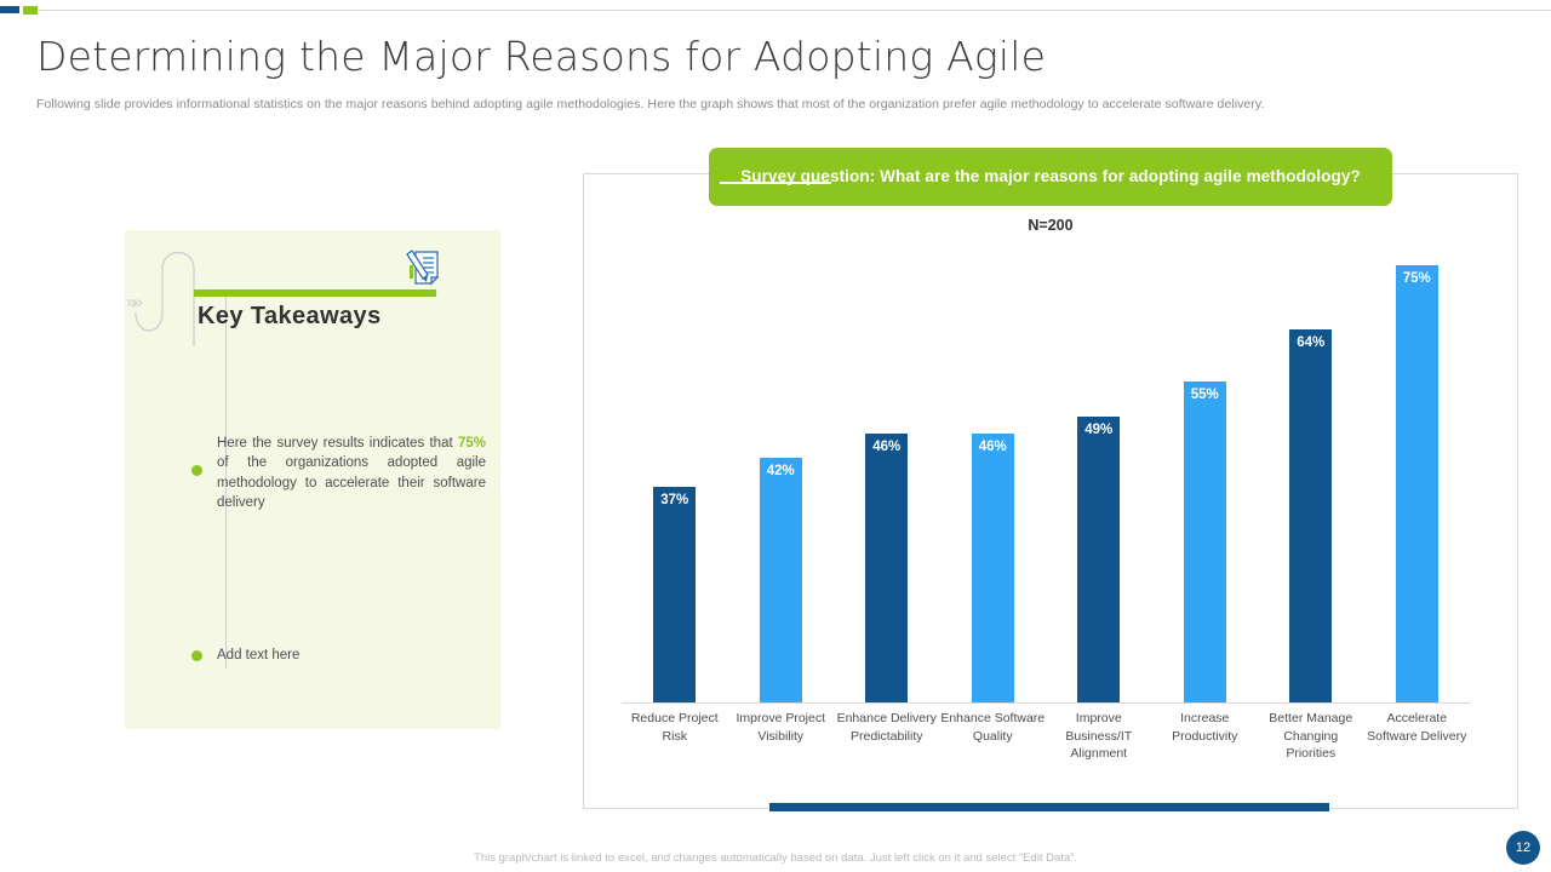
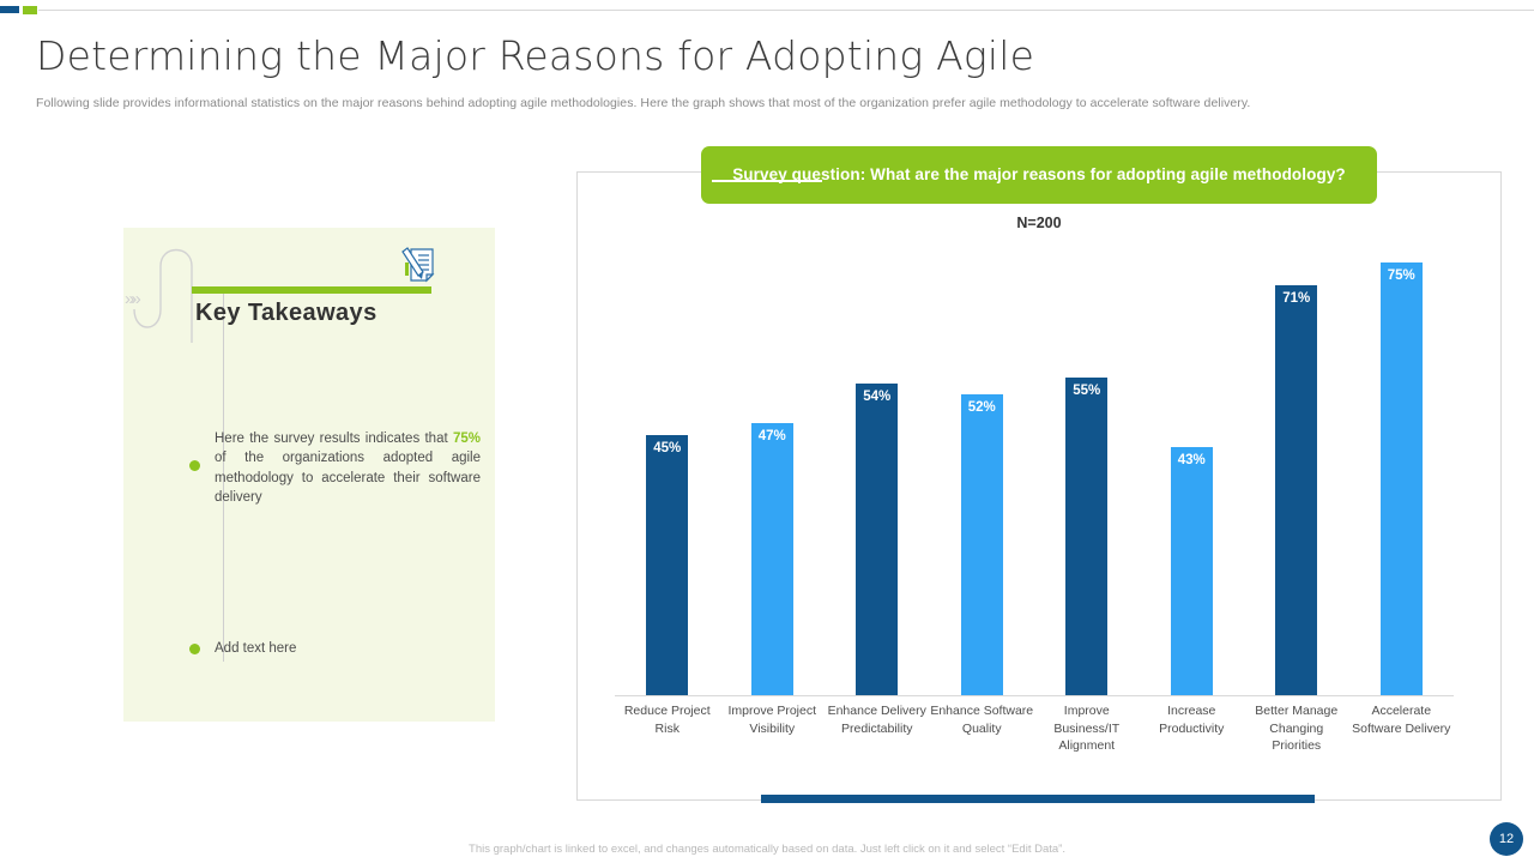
Reduce Project Risk: 37% -> 45%
Improve Project Visibility: 42% -> 47%
Enhance Delivery Predictability: 46% -> 54%
Enhance Software Quality: 46% -> 52%
Improve Business/IT Alignment: 49% -> 55%
Increase Productivity: 55% -> 43%
Better Manage Changing Priorities: 64% -> 71%
